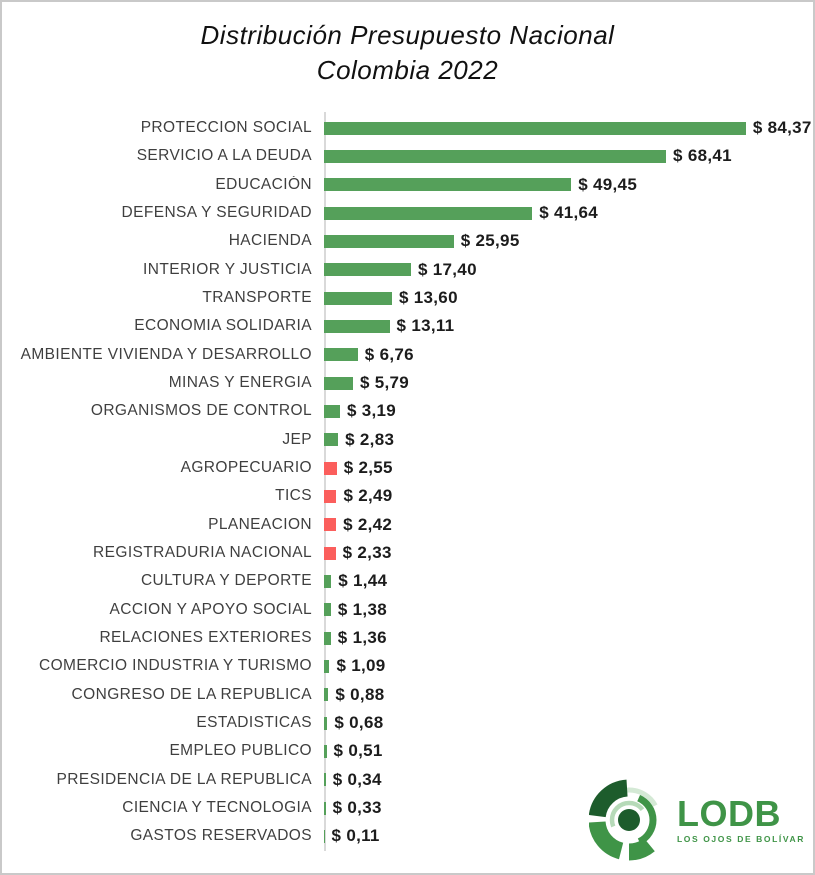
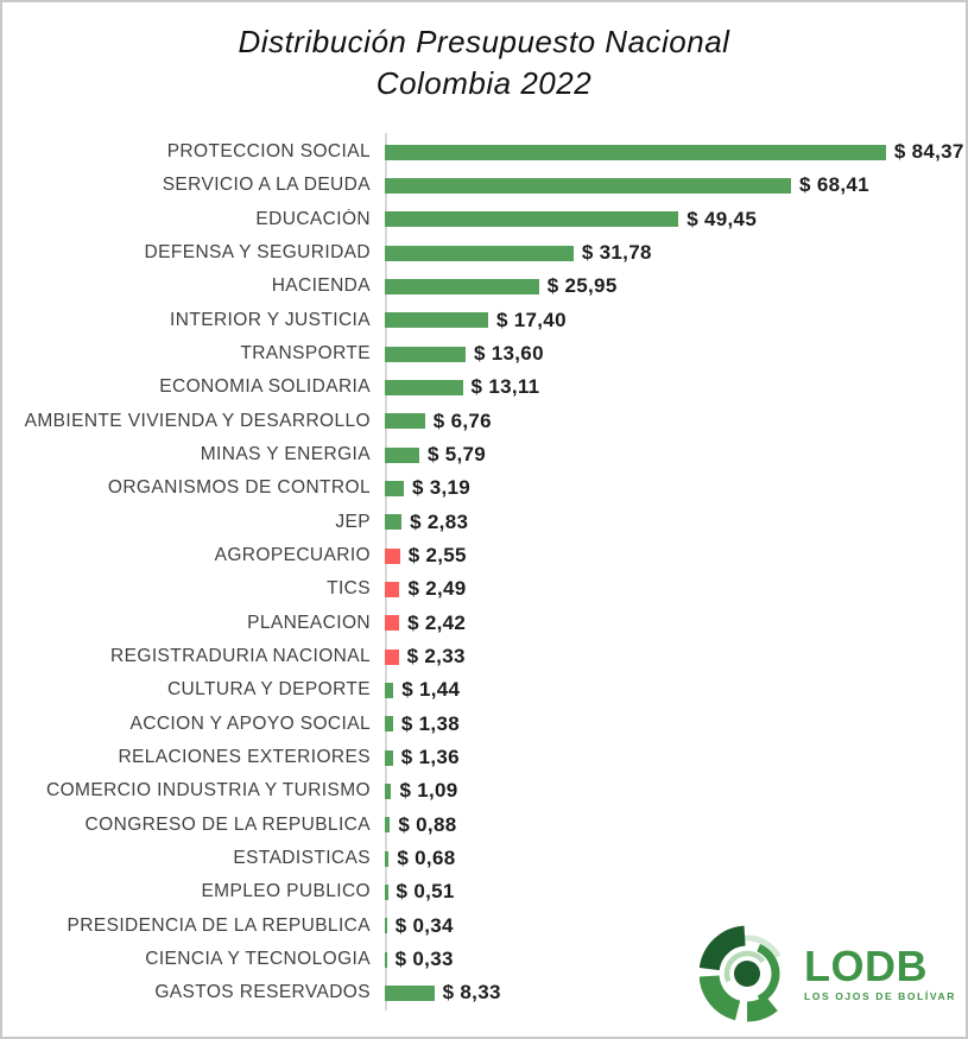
DEFENSA Y SEGURIDAD: 41,64 -> 31,78
GASTOS RESERVADOS: 0,11 -> 8,33
